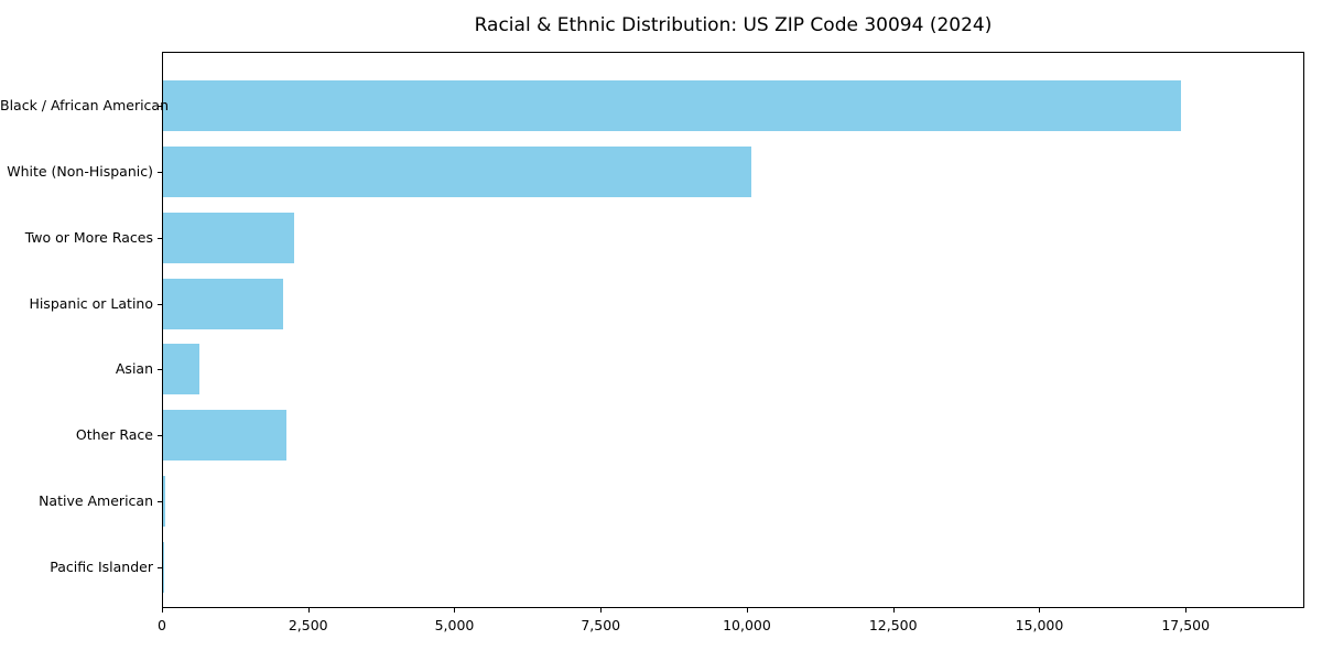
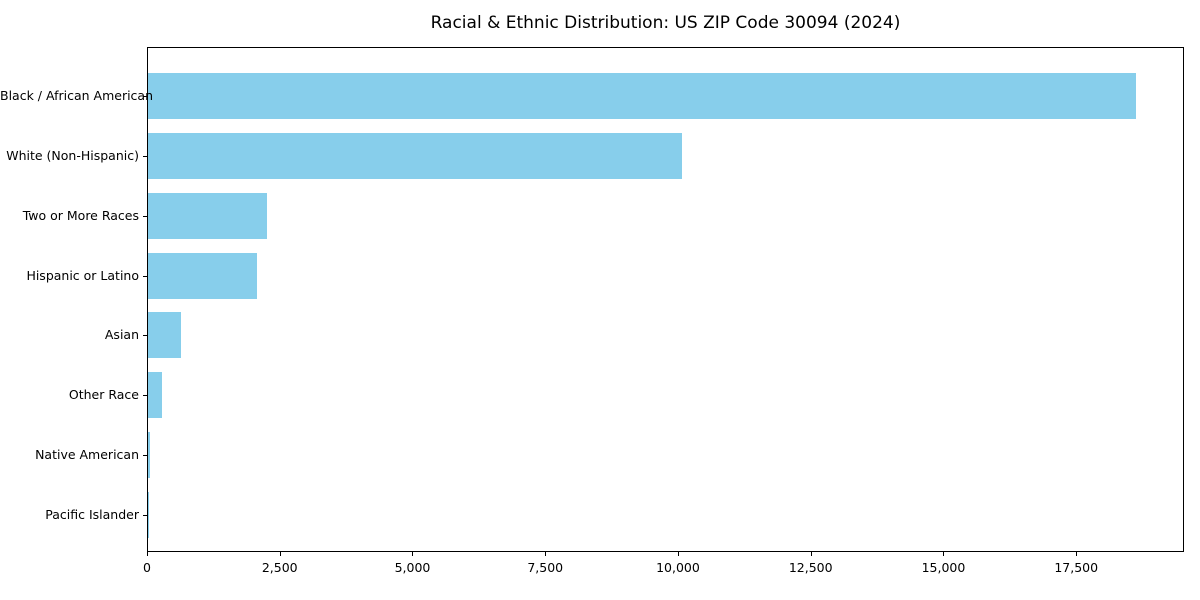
Black / African American: 17400 -> 18600
Other Race: 2100 -> 300
